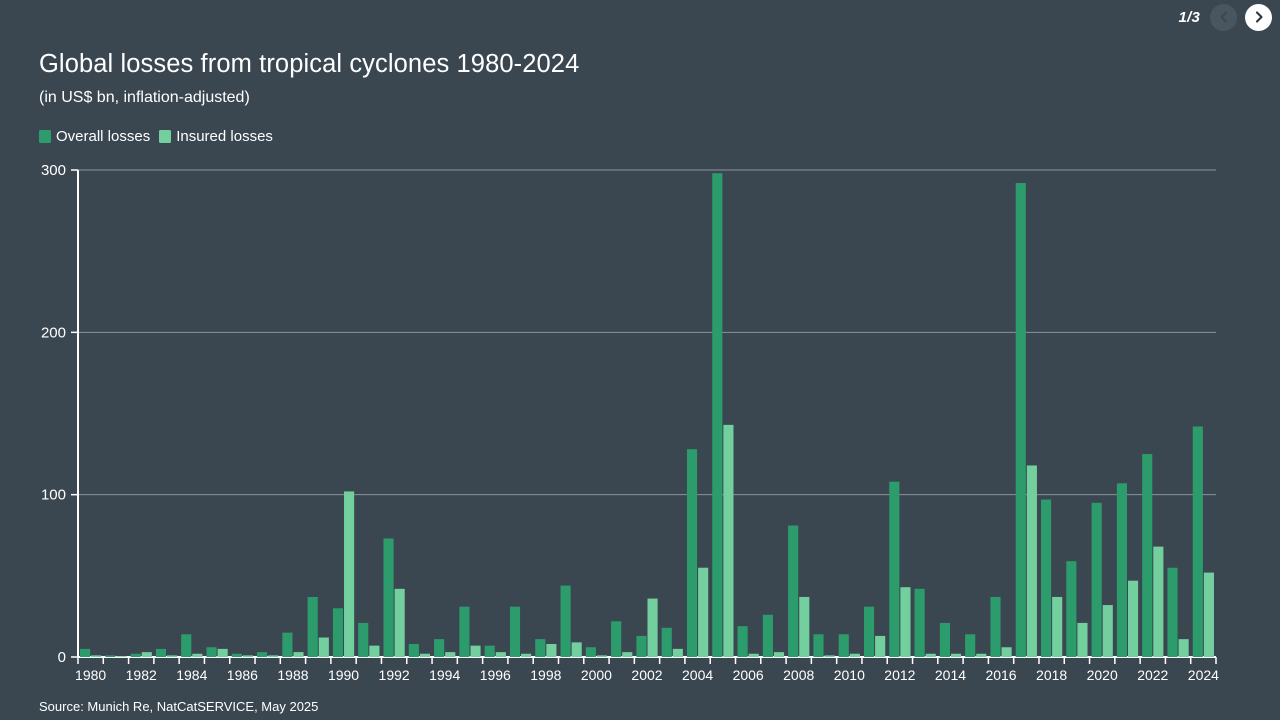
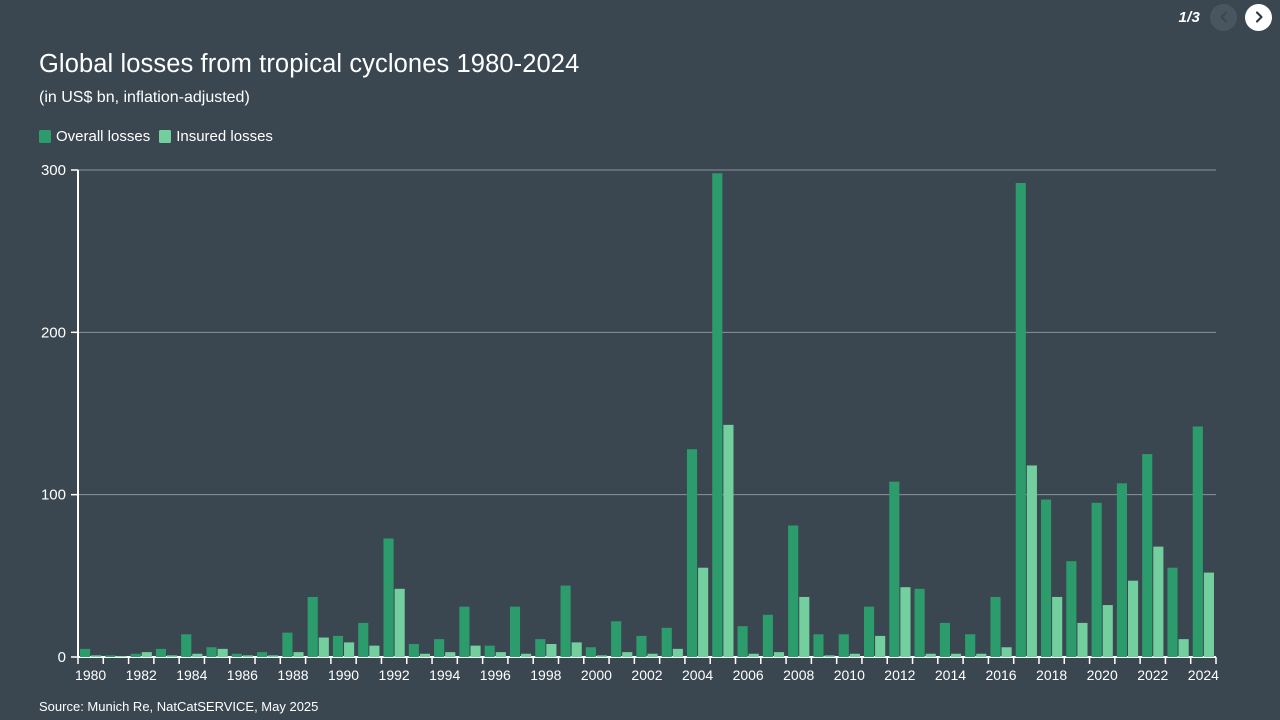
Overall losses/1990: 30 -> 13
Insured losses/1990: 102 -> 9
Insured losses/2002: 36 -> 2
